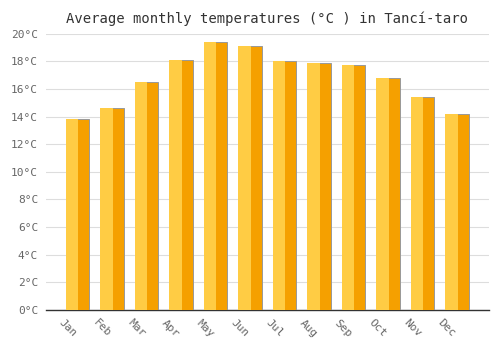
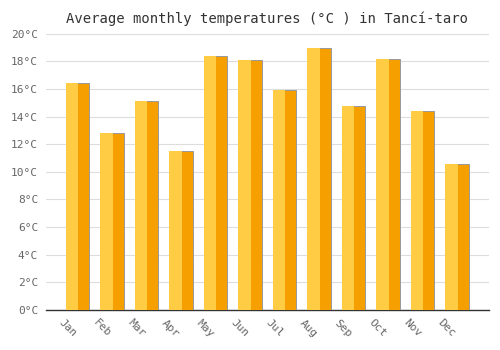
Jan: 13.8°C -> 16.4°C
Feb: 14.6°C -> 12.8°C
Mar: 16.5°C -> 15.1°C
Apr: 18.1°C -> 11.5°C
May: 19.4°C -> 18.4°C
Jun: 19.1°C -> 18.1°C
Jul: 18.0°C -> 15.9°C
Aug: 17.9°C -> 19.0°C
Sep: 17.7°C -> 14.8°C
Oct: 16.8°C -> 18.2°C
Nov: 15.4°C -> 14.4°C
Dec: 14.2°C -> 10.6°C
